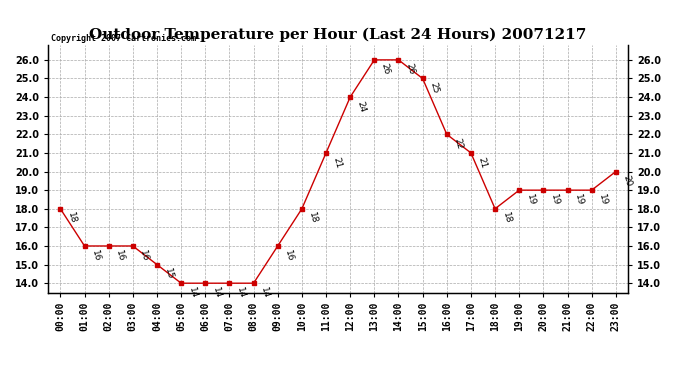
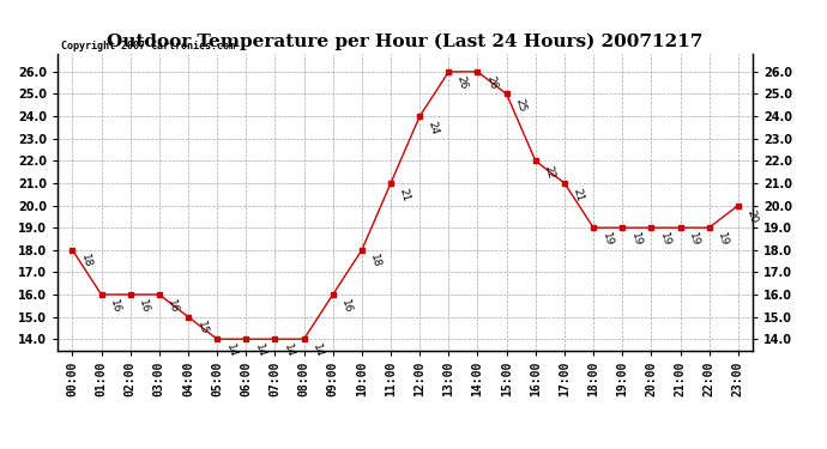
18:00: 18 -> 19
